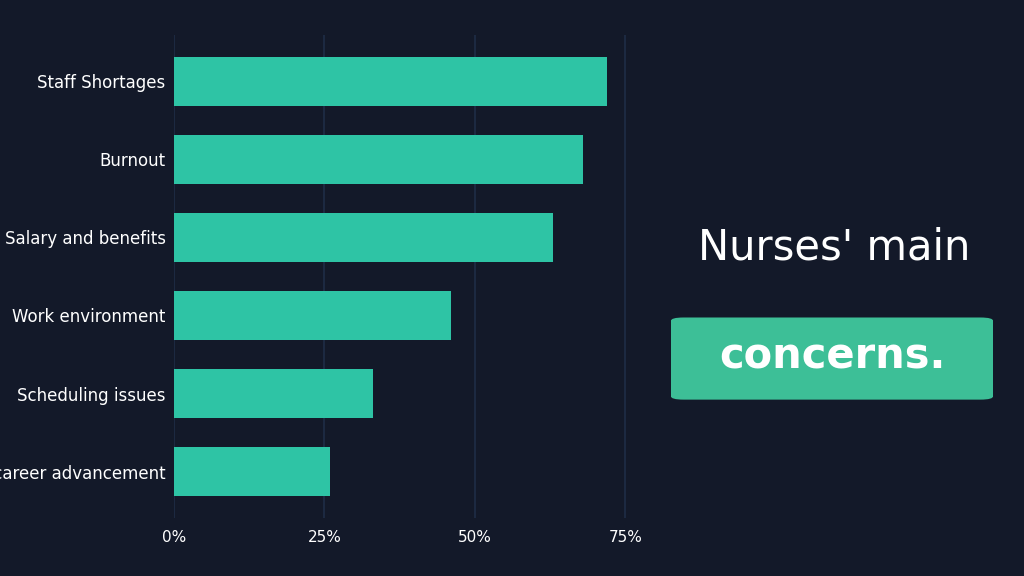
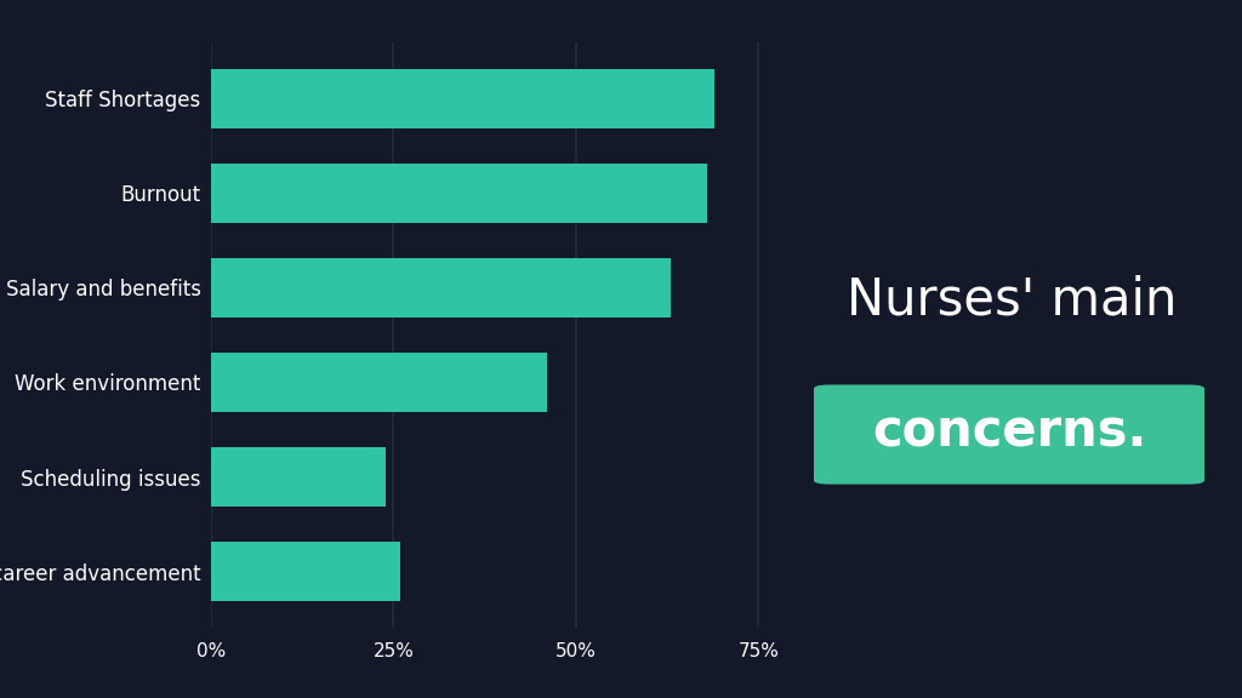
Staff Shortages: 72% -> 69%
Scheduling issues: 33% -> 24%
